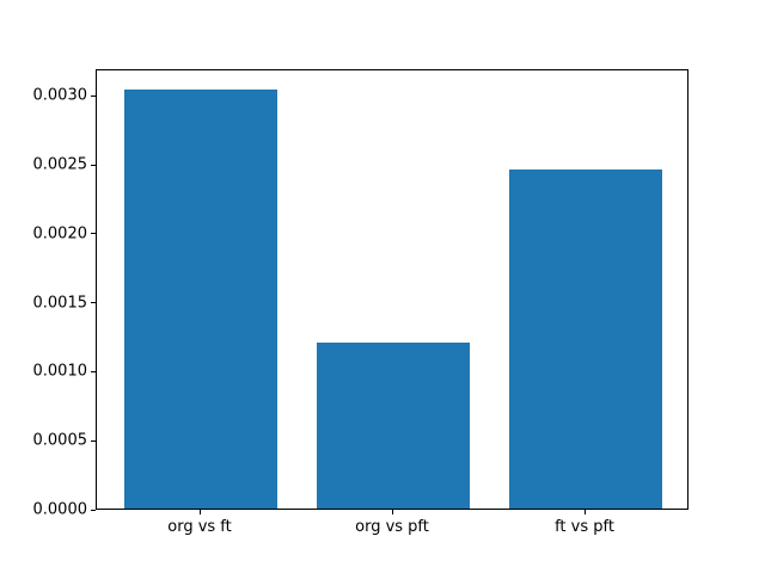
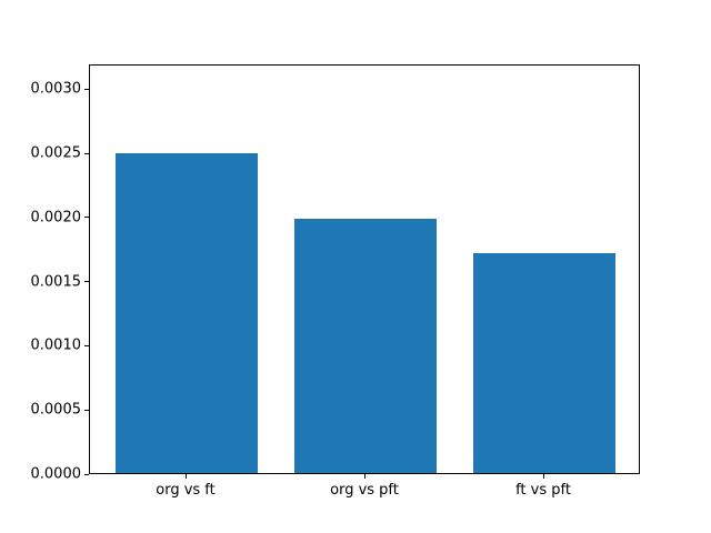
org vs ft: 0.00304 -> 0.00249
org vs pft: 0.00120 -> 0.00198
ft vs pft: 0.00246 -> 0.00171
